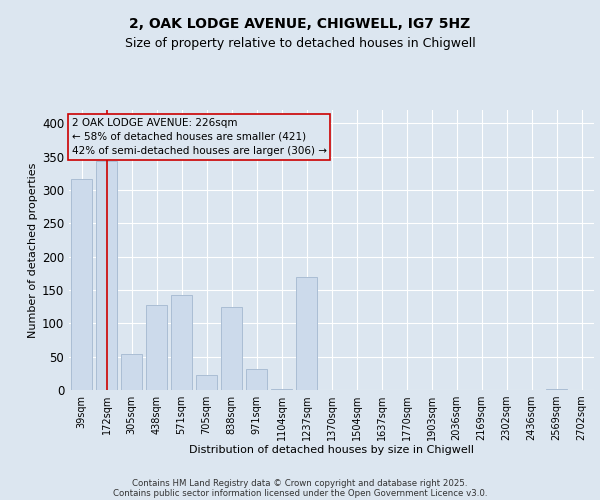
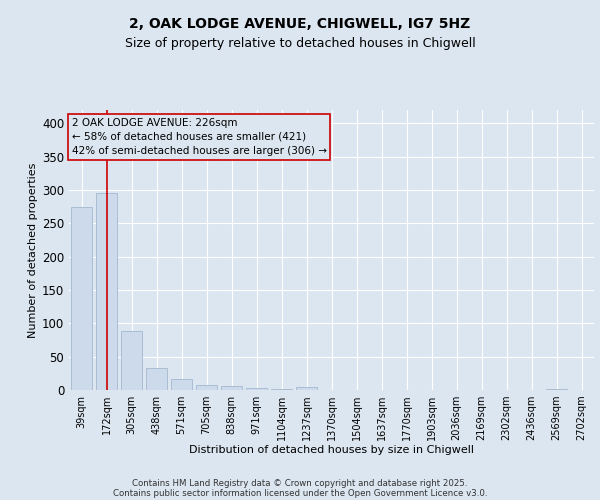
39sqm: 316 -> 275
172sqm: 344 -> 295
305sqm: 54 -> 89
438sqm: 128 -> 33
571sqm: 142 -> 16
705sqm: 22 -> 8
838sqm: 124 -> 6
971sqm: 32 -> 3
1237sqm: 170 -> 5
